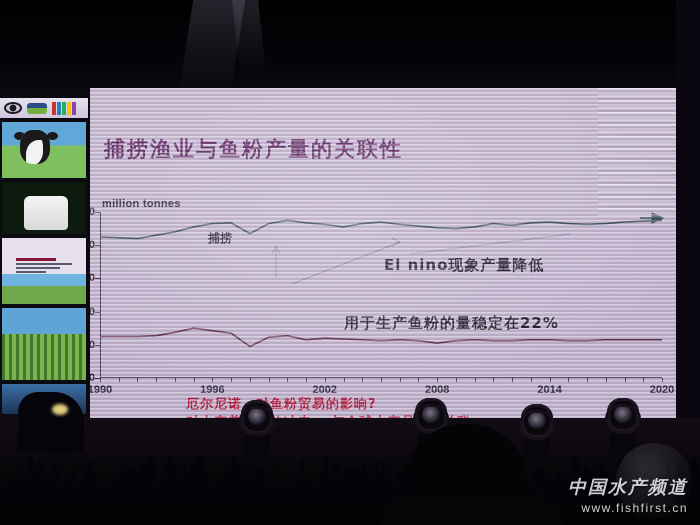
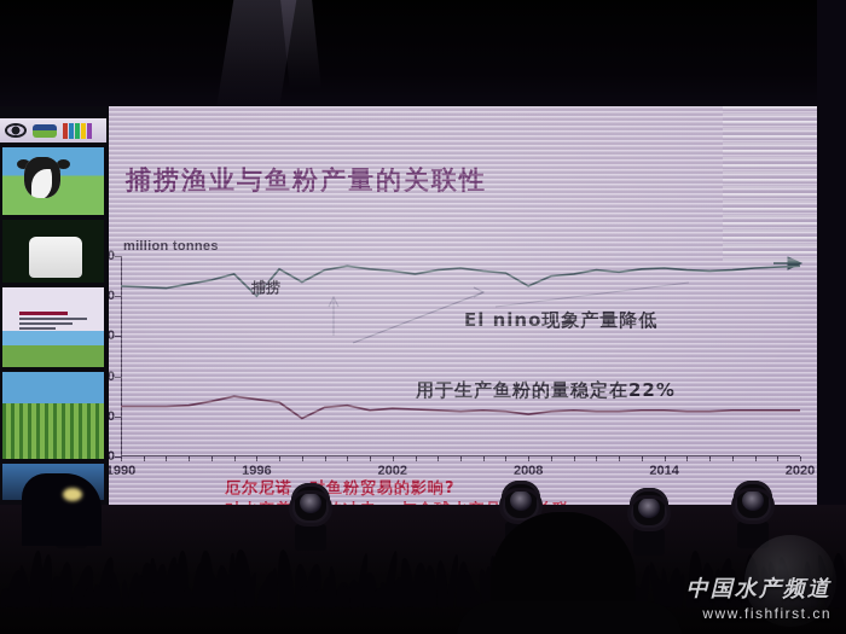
捕捞/1996: 93 -> 80
捕捞/2008: 90 -> 85
